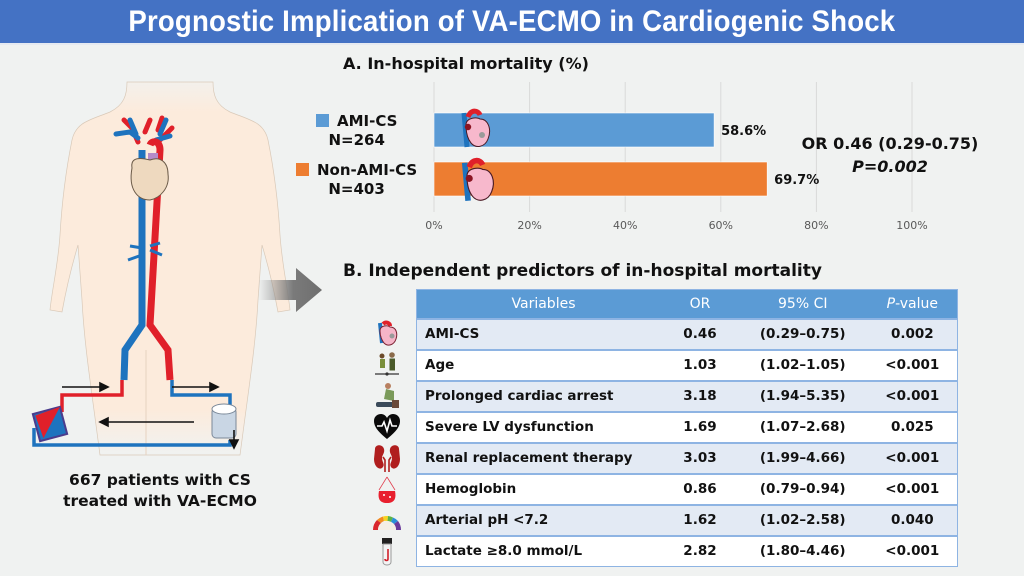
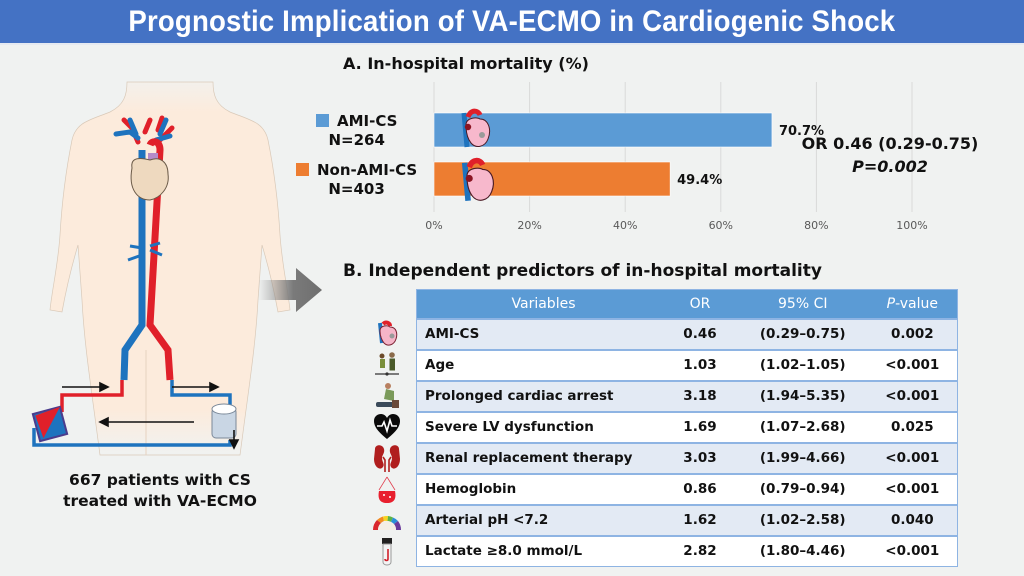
AMI-CS: 58.6% -> 70.7%
Non-AMI-CS: 69.7% -> 49.4%
